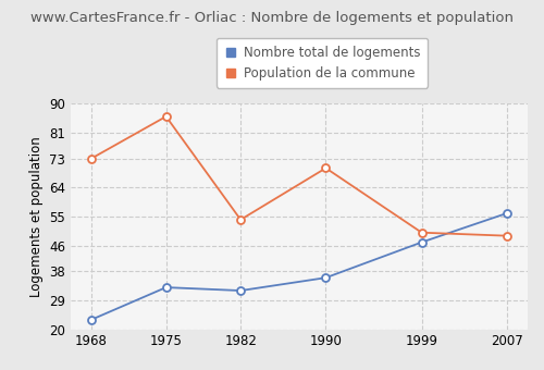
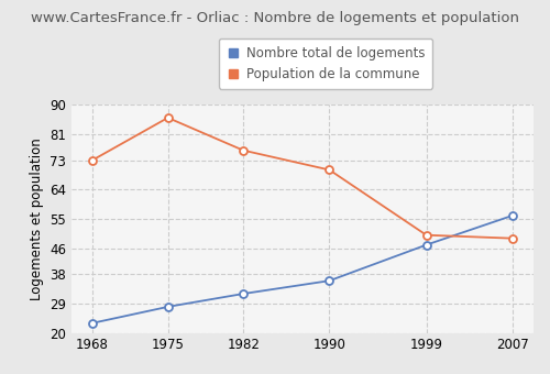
Nombre total de logements/1975: 33 -> 28
Population de la commune/1982: 54 -> 76
